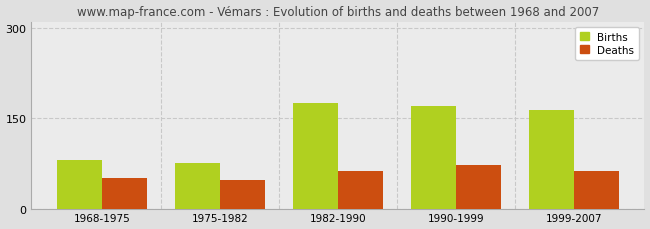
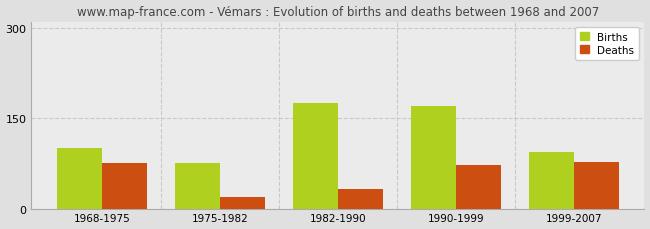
Births/1968-1975: 80 -> 100
Deaths/1968-1975: 50 -> 76
Deaths/1975-1982: 47 -> 20
Deaths/1982-1990: 62 -> 32
Births/1999-2007: 163 -> 94
Deaths/1999-2007: 62 -> 78
